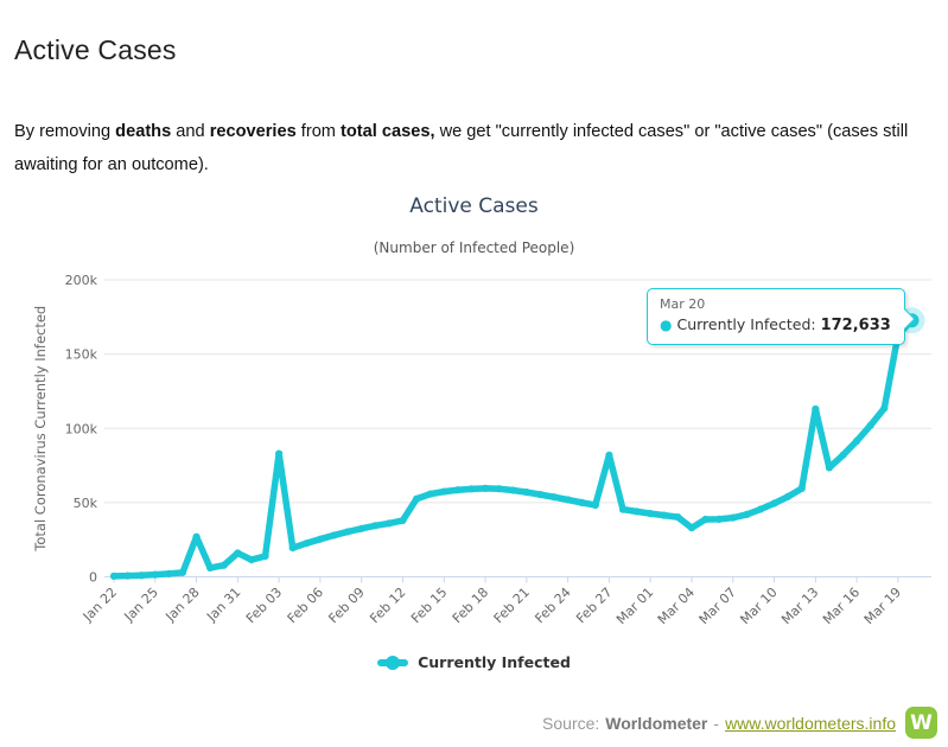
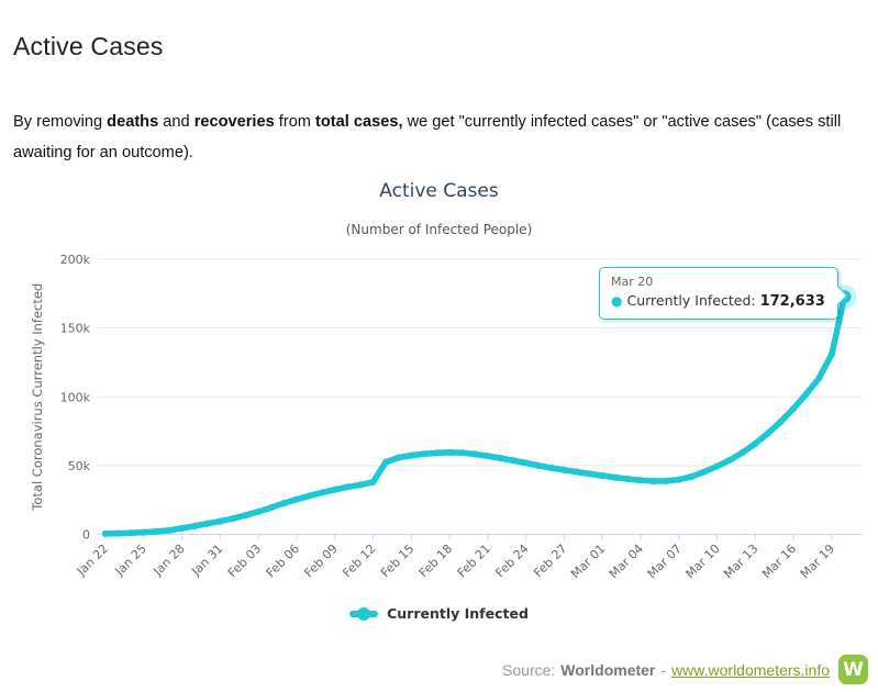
Jan 28: 27k -> 4k
Jan 31: 16k -> 10k
Feb 03: 83k -> 16k
Feb 27: 82k -> 47k
Mar 04: 33k -> 39k
Mar 13: 113k -> 66k
Mar 19: 163k -> 131k
